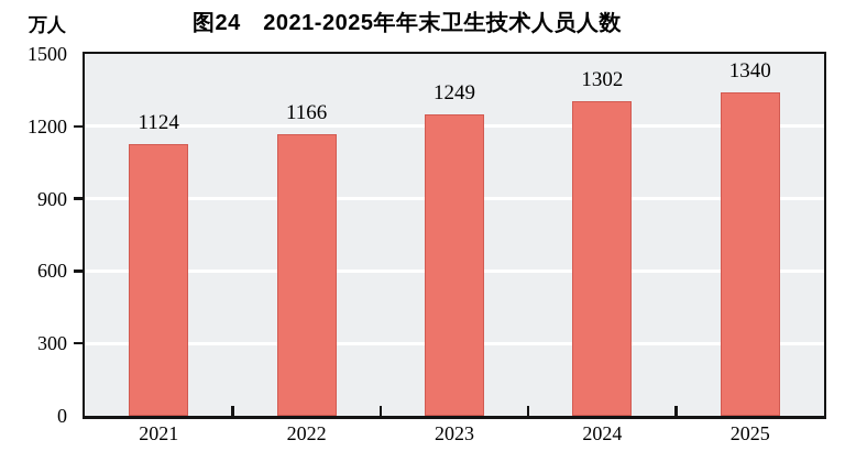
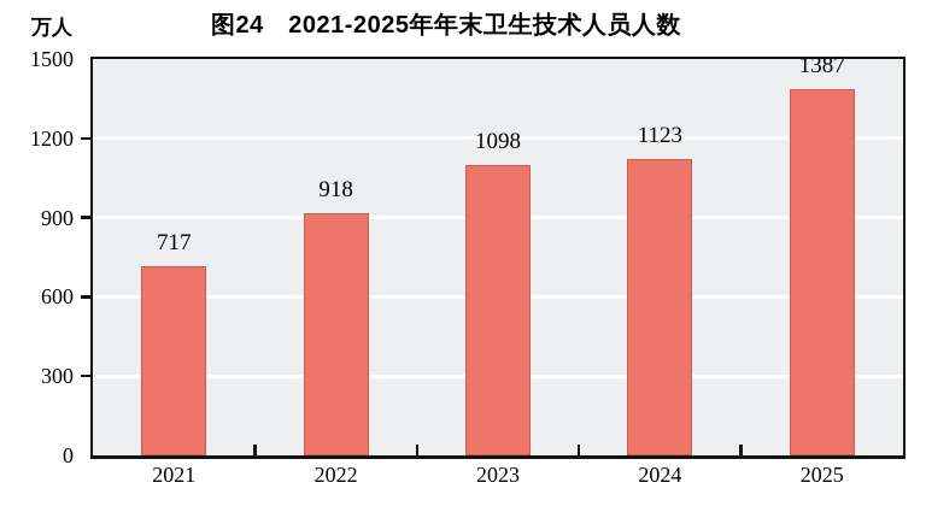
2021: 1124 -> 717
2022: 1166 -> 918
2023: 1249 -> 1098
2024: 1302 -> 1123
2025: 1340 -> 1387
